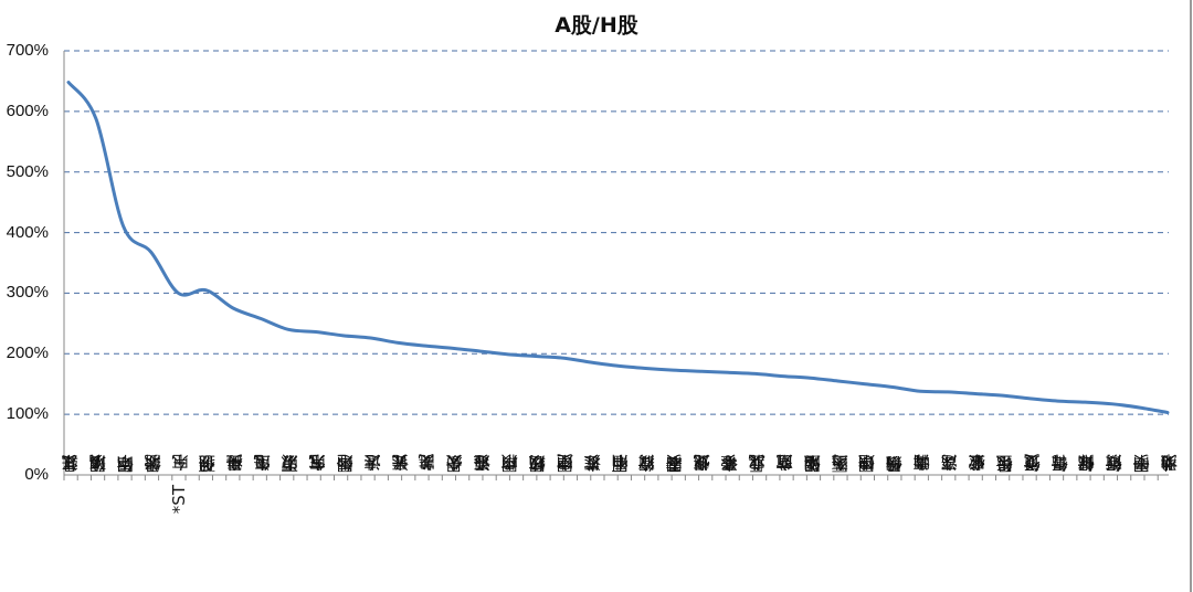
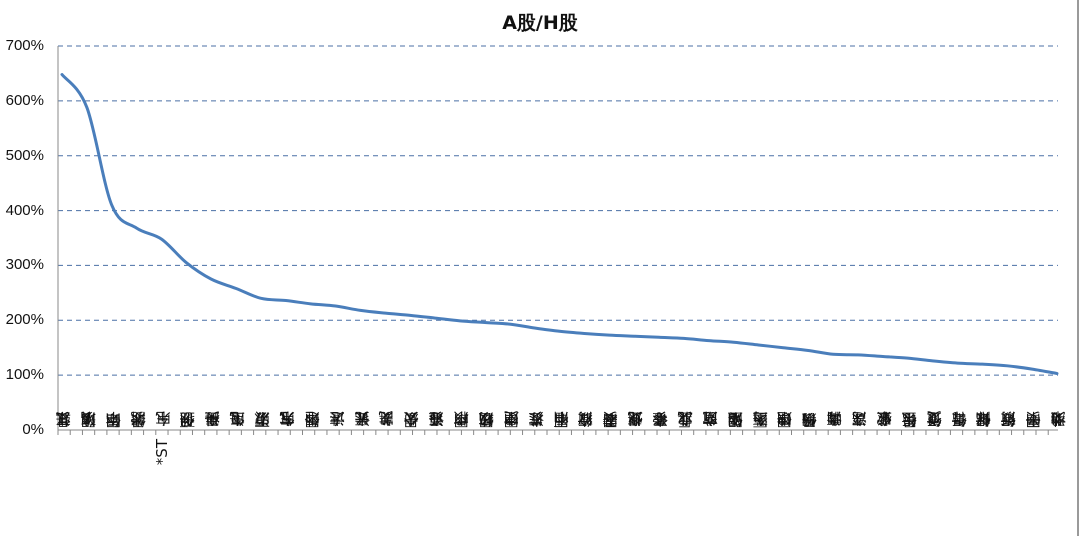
*ST东电: 300% -> 350%
